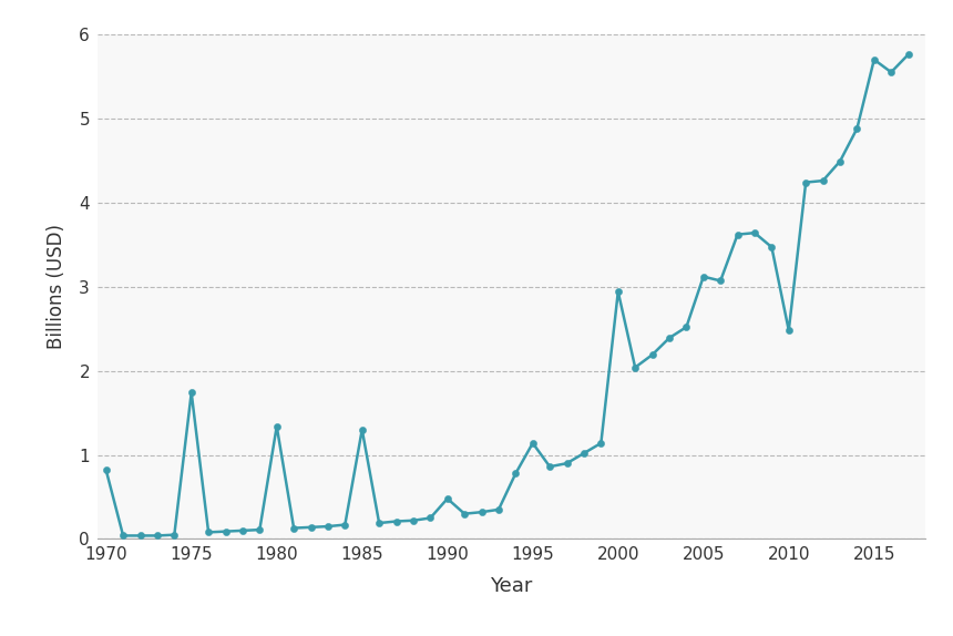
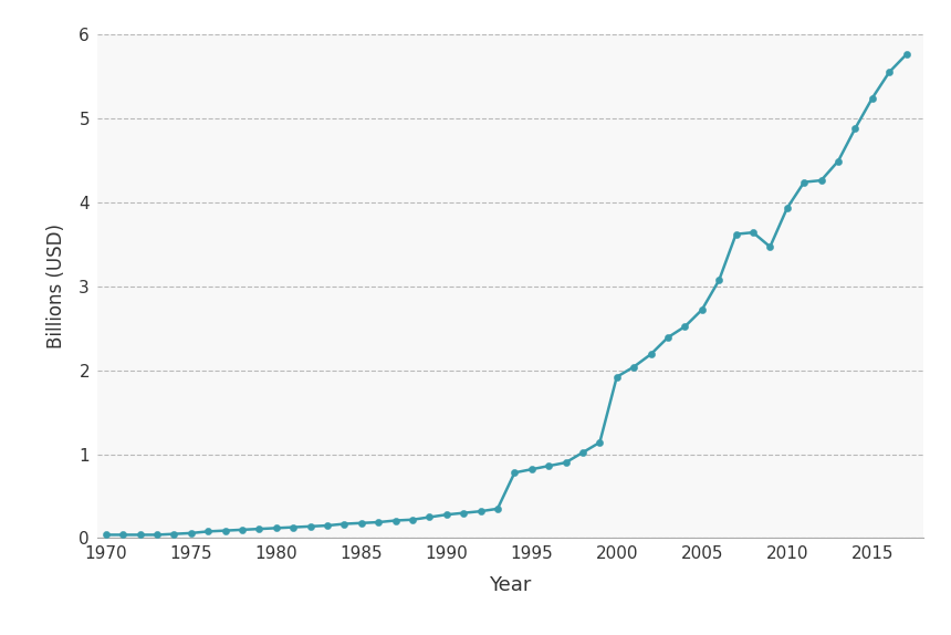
1970: 0.82 -> 0.04
1975: 1.74 -> 0.06
1980: 1.34 -> 0.12
1985: 1.30 -> 0.18
1990: 0.48 -> 0.28
1995: 1.14 -> 0.82
2000: 2.94 -> 1.92
2005: 3.12 -> 2.72
2010: 2.48 -> 3.93
2015: 5.70 -> 5.24
